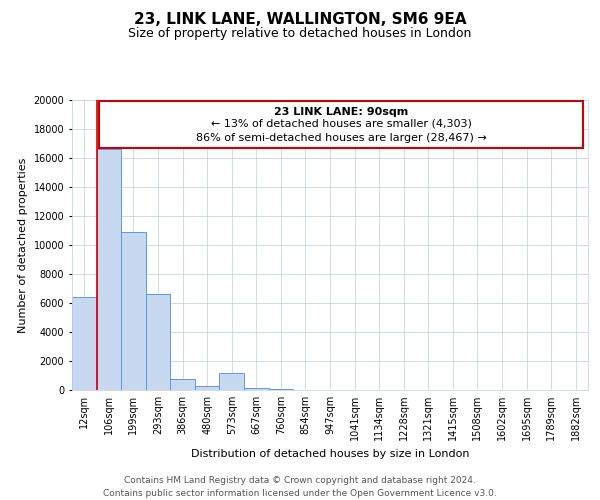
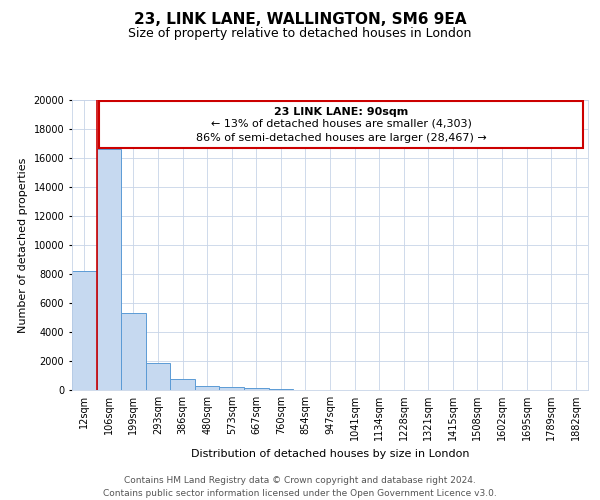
12sqm: 6400 -> 8200
199sqm: 10900 -> 5300
293sqm: 6600 -> 1800
573sqm: 1200 -> 200
